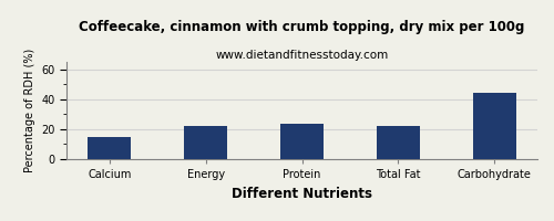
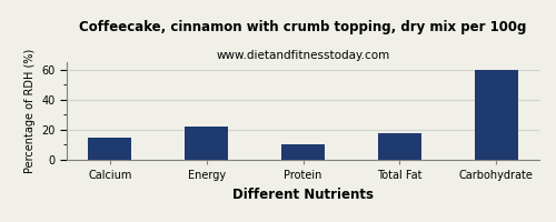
Protein: 24 -> 10
Total Fat: 22 -> 18
Carbohydrate: 44 -> 60
